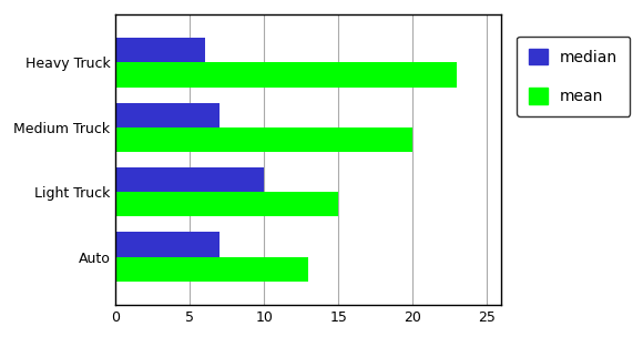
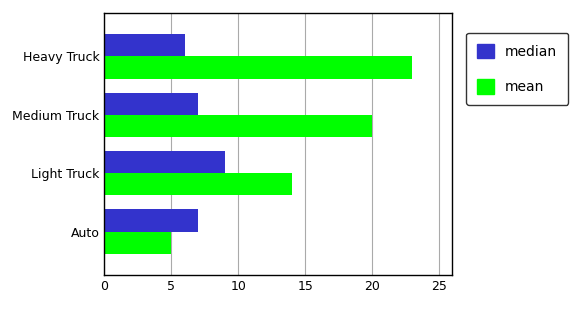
median/Light Truck: 10 -> 9
mean/Light Truck: 15 -> 14
mean/Auto: 13 -> 5
